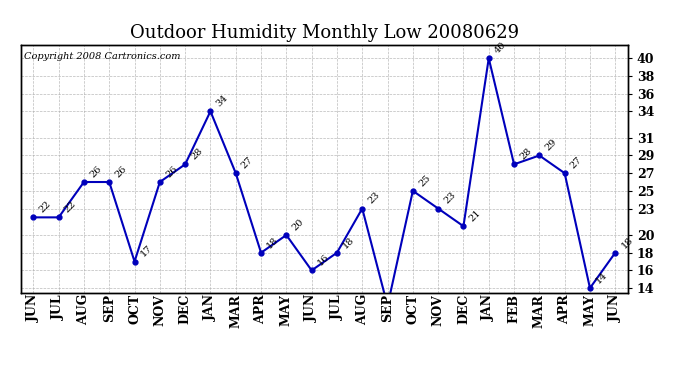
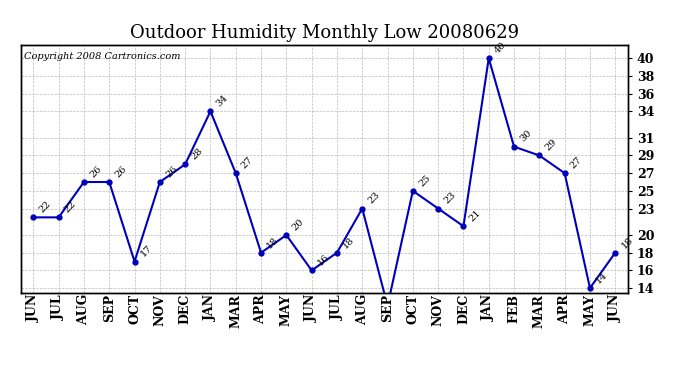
FEB: 28 -> 30
